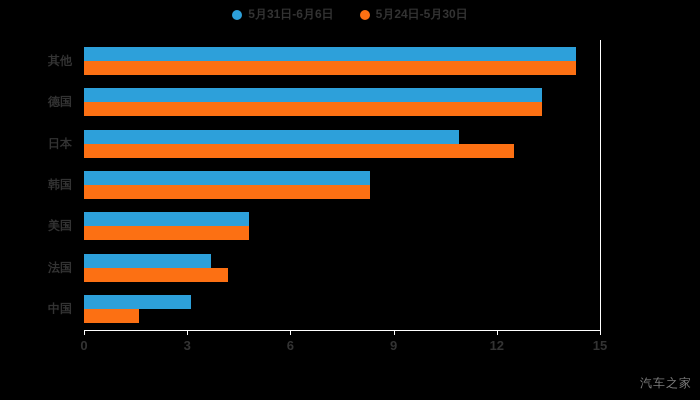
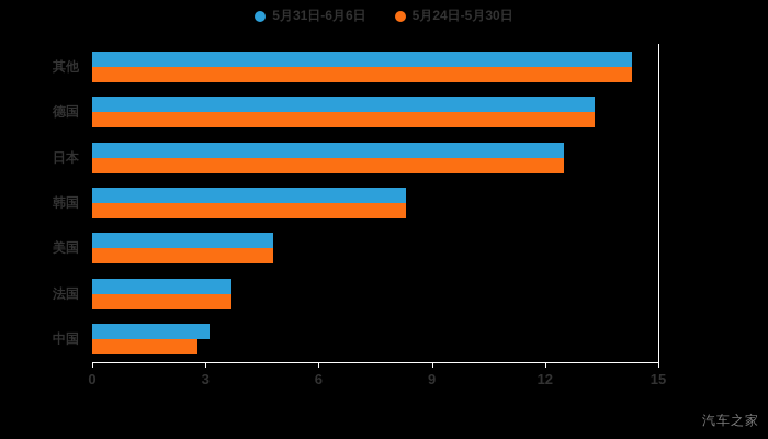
5月31日-6月6日/日本: 10.9 -> 12.5
5月24日-5月30日/法国: 4.2 -> 3.7
5月24日-5月30日/中国: 1.6 -> 2.8
